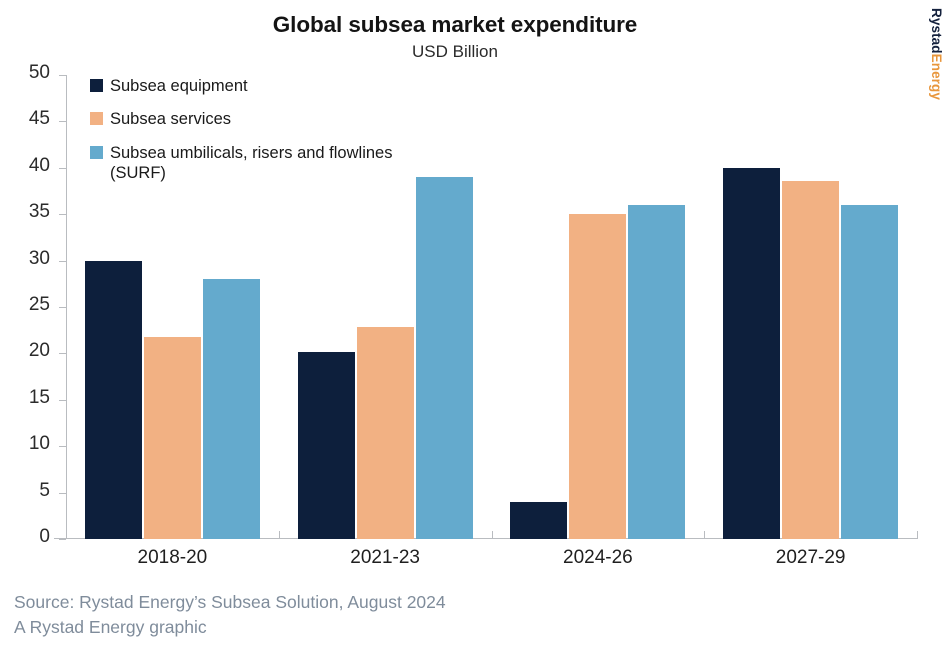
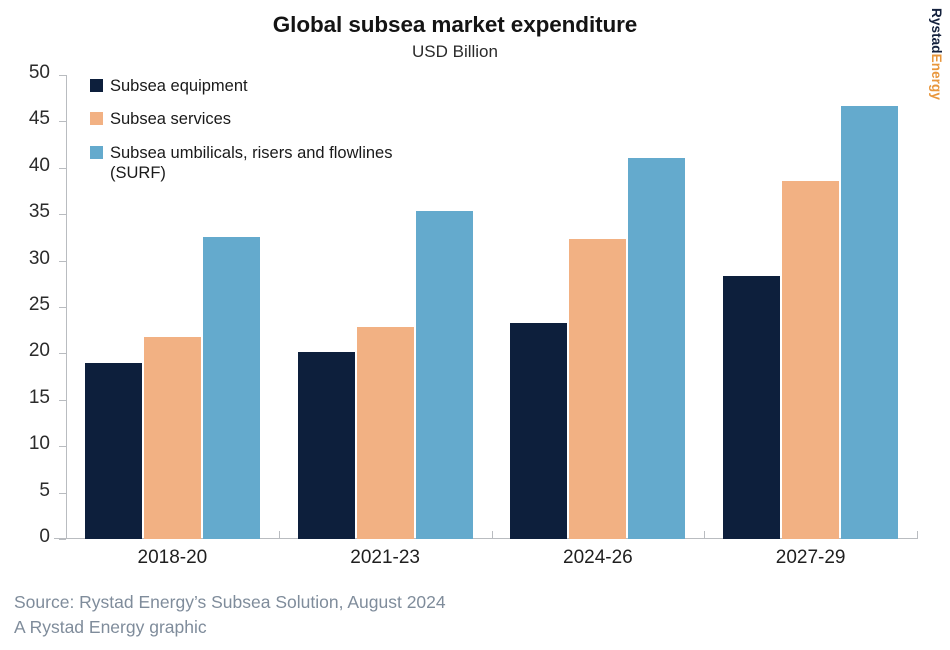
Subsea equipment/2018-20: 30 -> 19
Subsea umbilicals, risers and flowlines (SURF)/2018-20: 28 -> 32
Subsea umbilicals, risers and flowlines (SURF)/2021-23: 39 -> 35
Subsea equipment/2024-26: 4 -> 23
Subsea services/2024-26: 35 -> 32
Subsea umbilicals, risers and flowlines (SURF)/2024-26: 36 -> 41
Subsea equipment/2027-29: 40 -> 28
Subsea umbilicals, risers and flowlines (SURF)/2027-29: 36 -> 47
